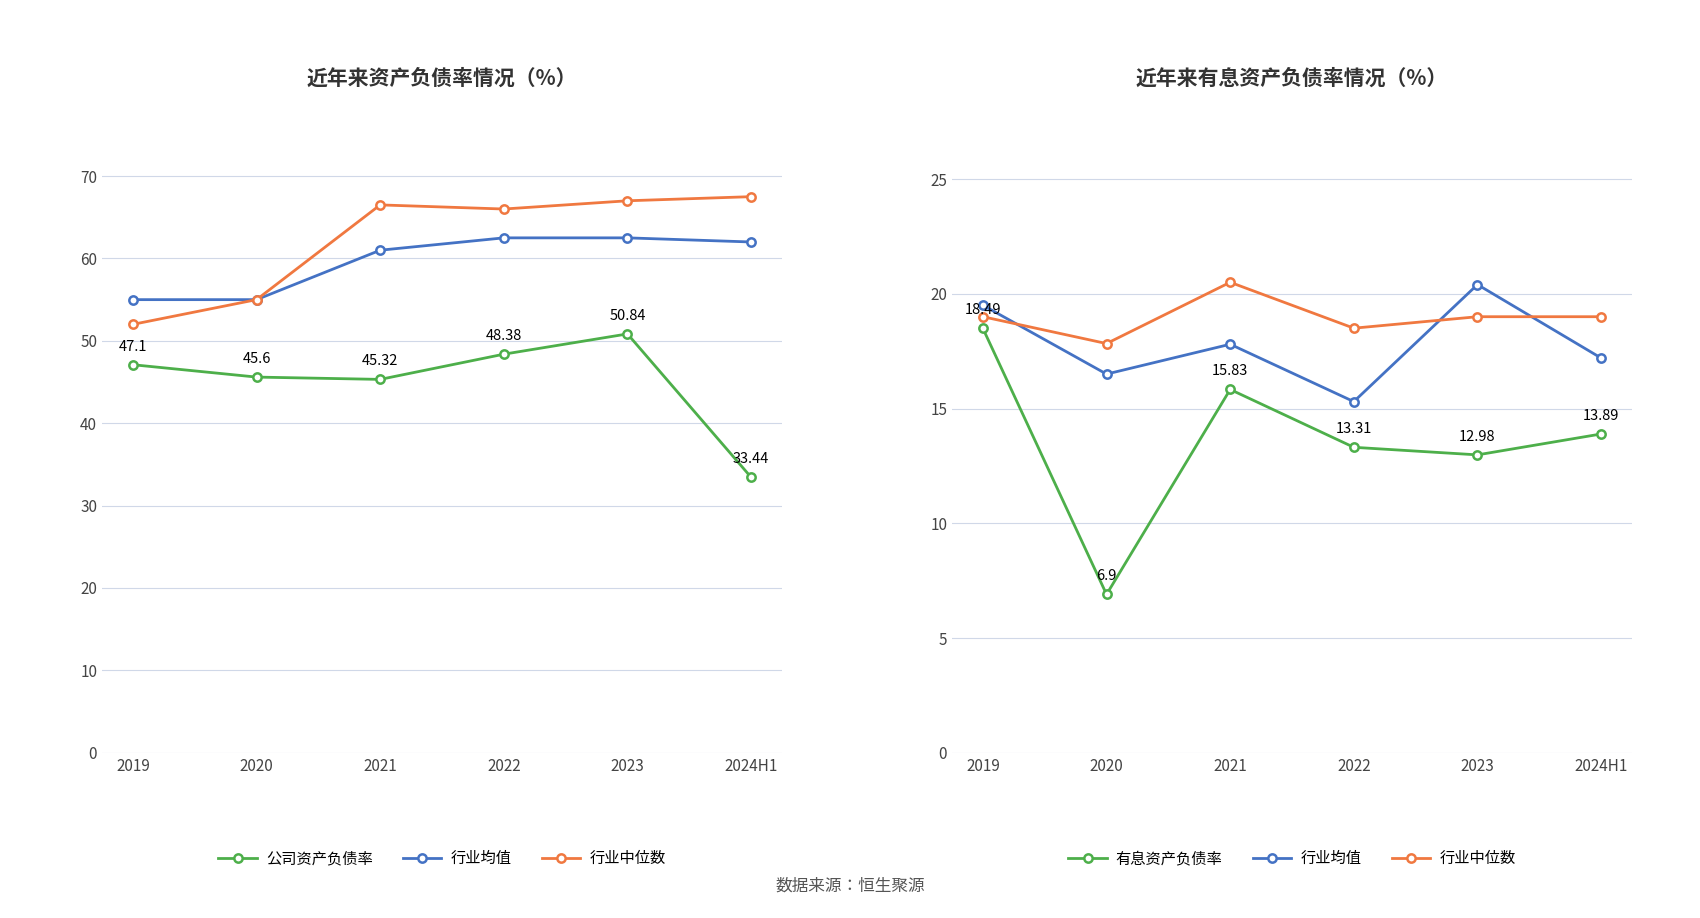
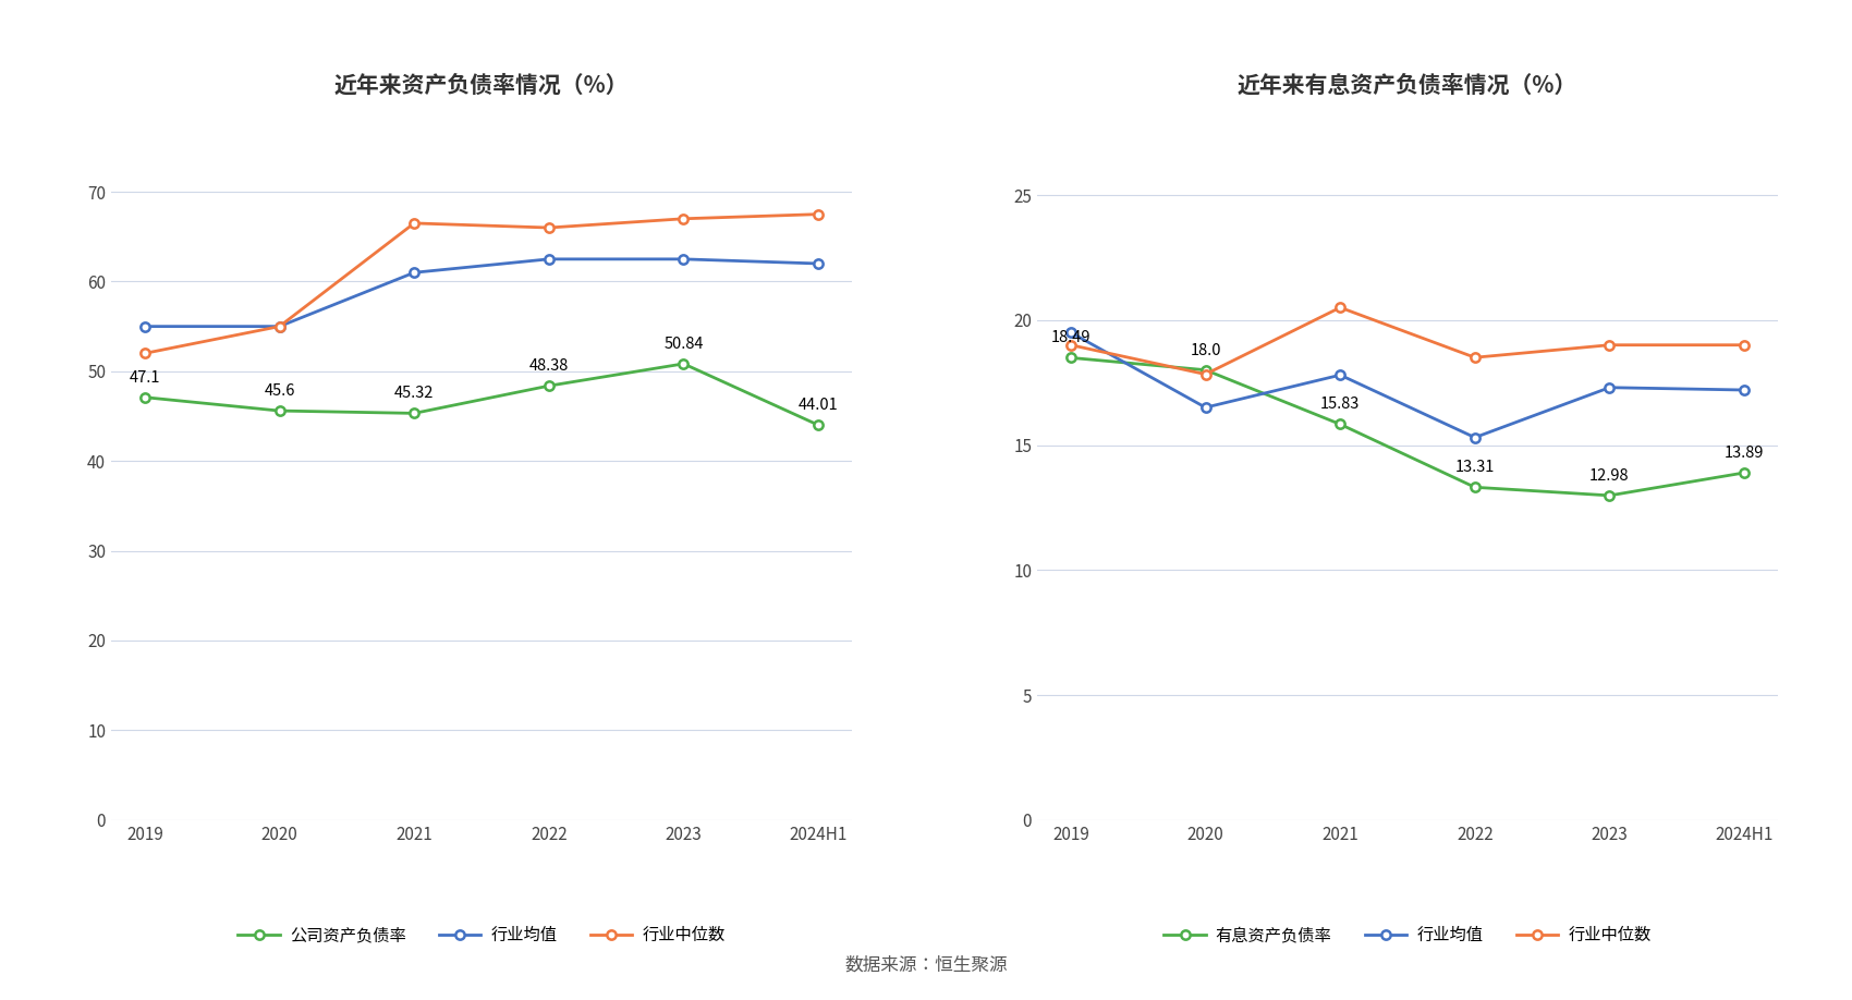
近年来资产负债率情况（%）/公司资产负债率/2024H1: 33.44 -> 44.01
近年来有息资产负债率情况（%）/有息资产负债率/2020: 6.9 -> 18.0
近年来有息资产负债率情况（%）/行业均值/2023: 20.4 -> 17.3
